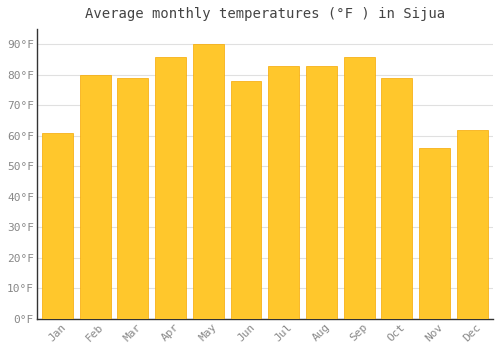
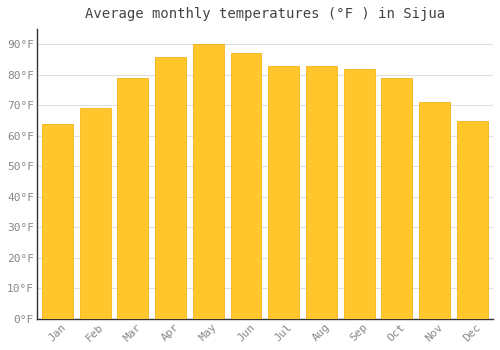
Jan: 61°F -> 64°F
Feb: 80°F -> 69°F
Jun: 78°F -> 87°F
Sep: 86°F -> 82°F
Nov: 56°F -> 71°F
Dec: 62°F -> 65°F
